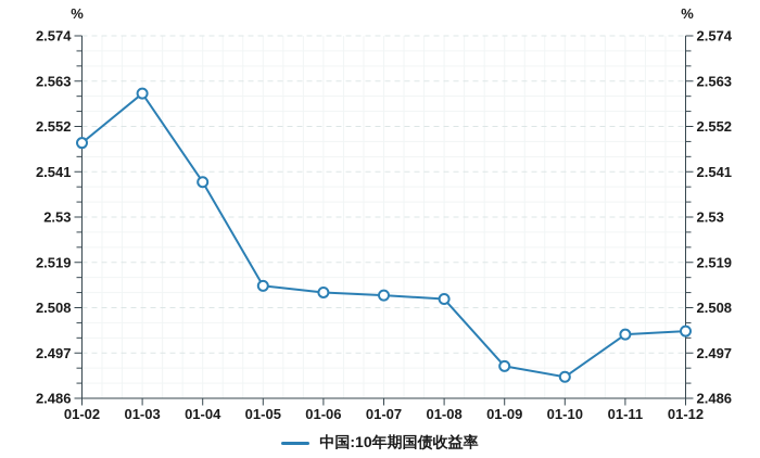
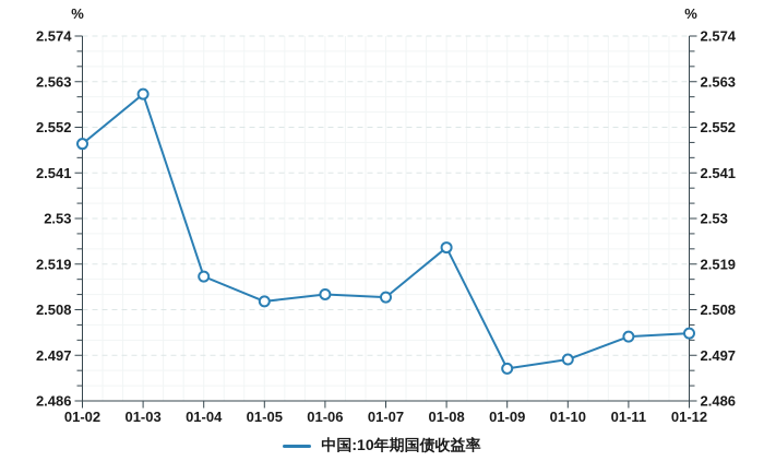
01-04: 2.538 -> 2.516
01-05: 2.513 -> 2.510
01-08: 2.510 -> 2.523
01-10: 2.491 -> 2.496
